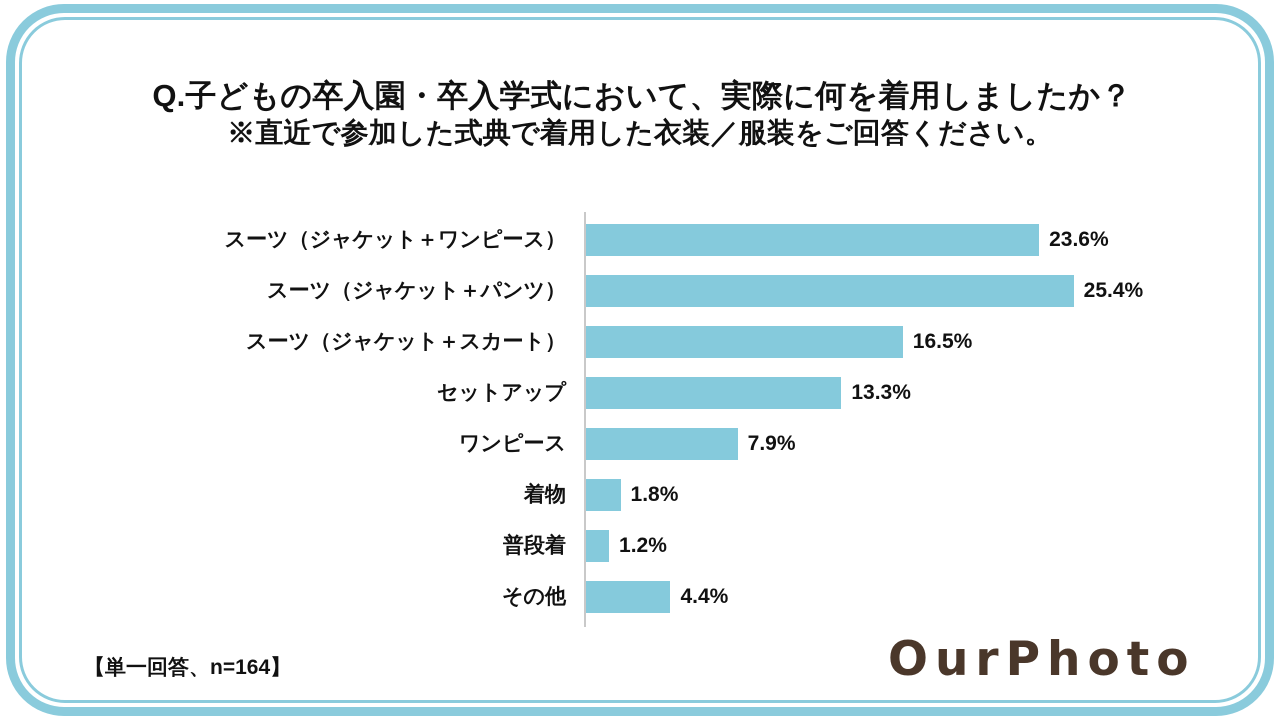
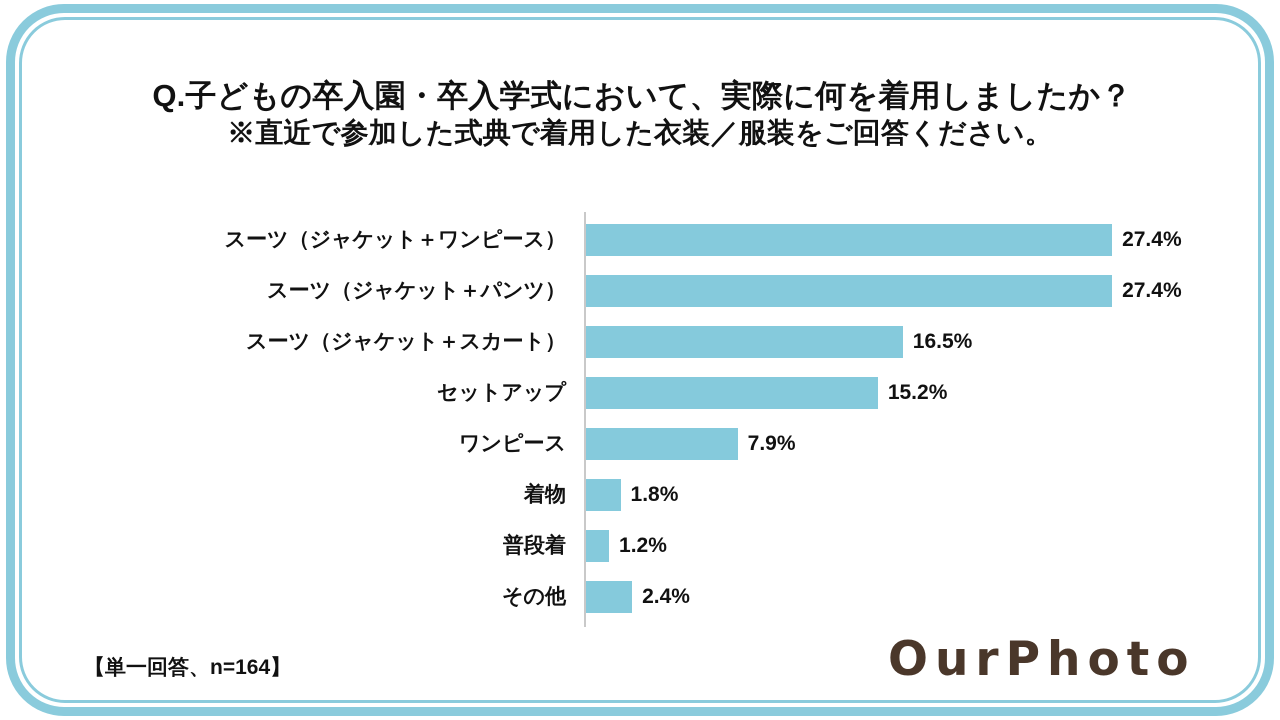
スーツ（ジャケット＋ワンピース）: 23.6% -> 27.4%
スーツ（ジャケット＋パンツ）: 25.4% -> 27.4%
セットアップ: 13.3% -> 15.2%
その他: 4.4% -> 2.4%
